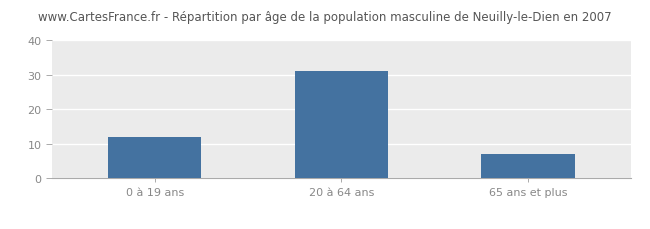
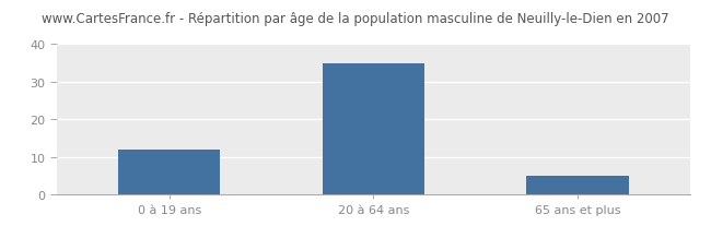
20 à 64 ans: 31 -> 35
65 ans et plus: 7 -> 5
